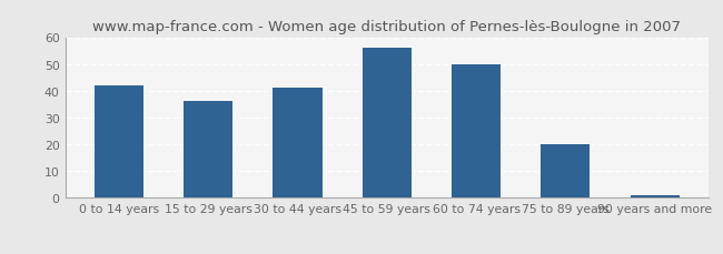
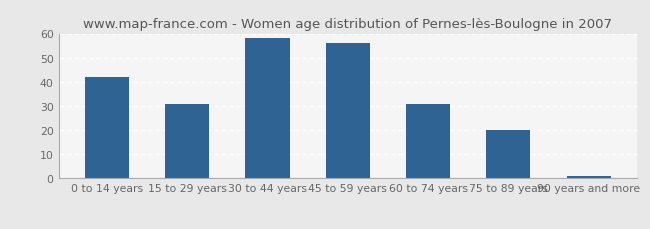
15 to 29 years: 36 -> 31
30 to 44 years: 41 -> 58
60 to 74 years: 50 -> 31
